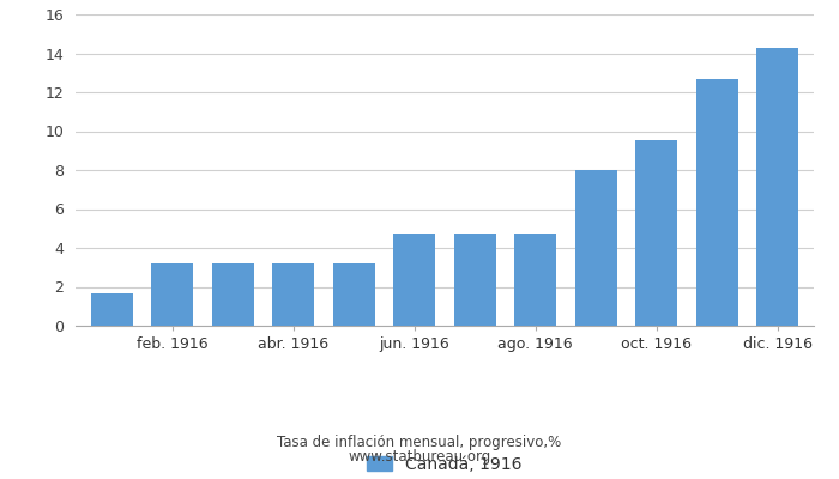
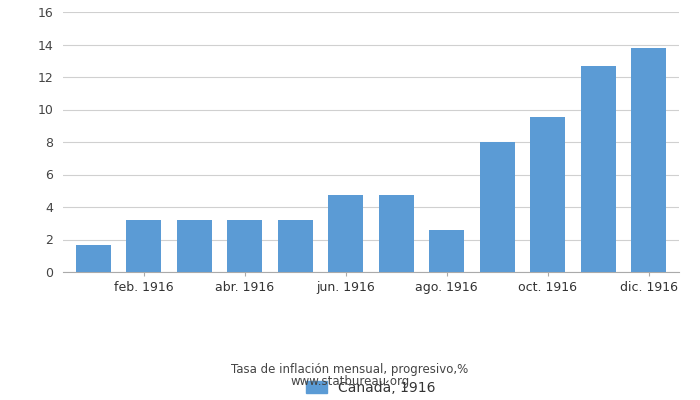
ago. 1916: 4.8 -> 2.6
dic. 1916: 14.3 -> 13.8
